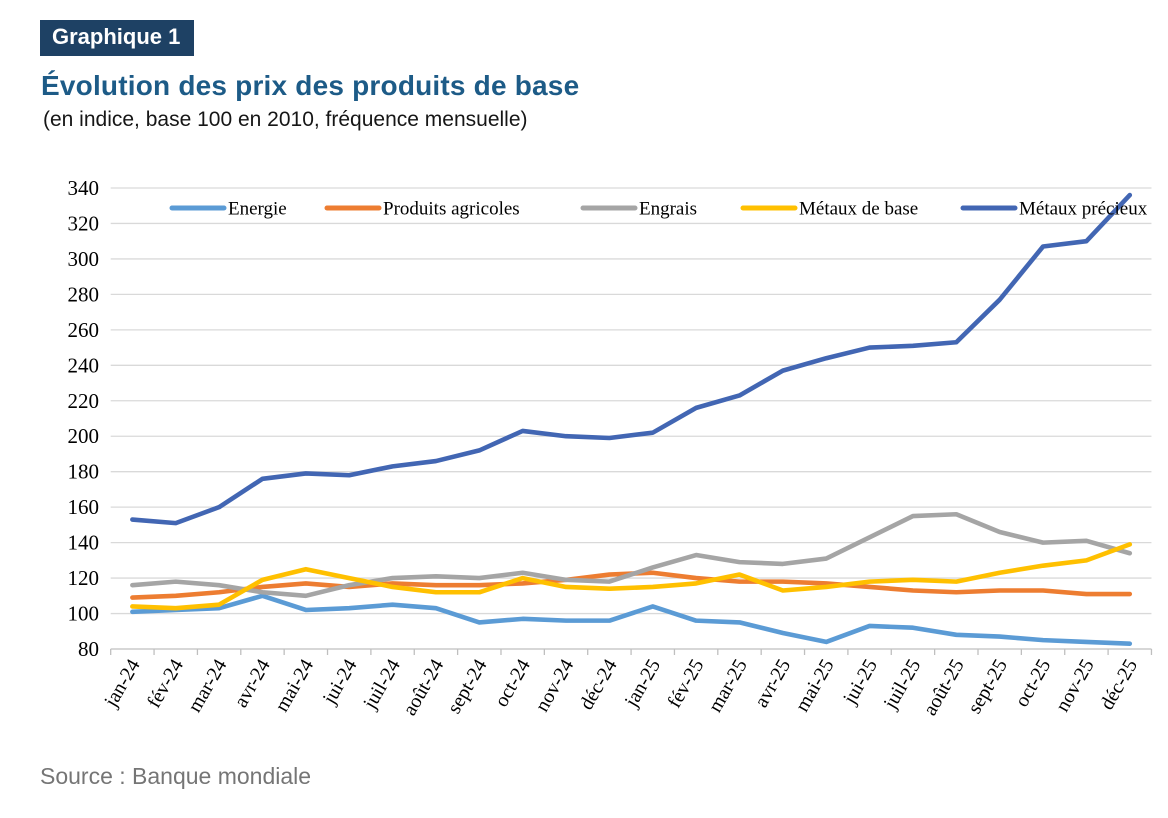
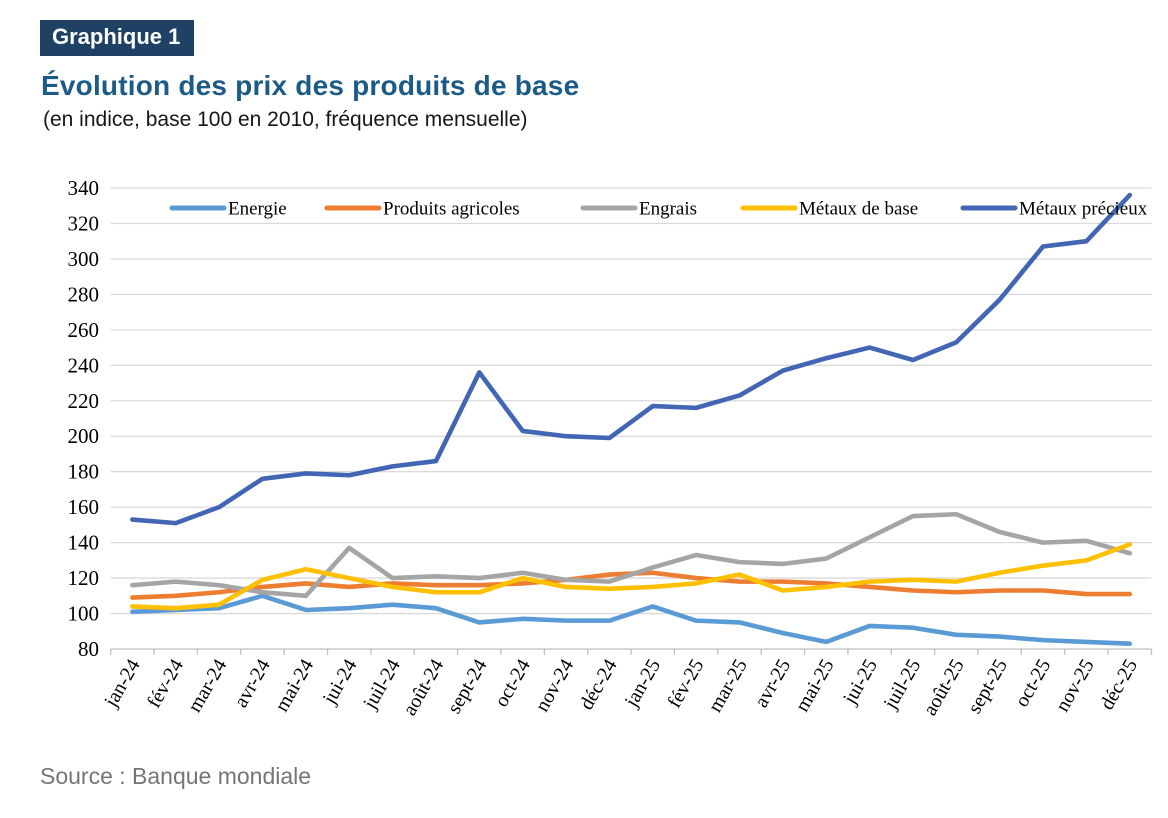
Engrais/jui-24: 116 -> 137
Métaux précieux/sept-24: 192 -> 236
Métaux précieux/jan-25: 202 -> 217
Métaux précieux/juil-25: 251 -> 243
